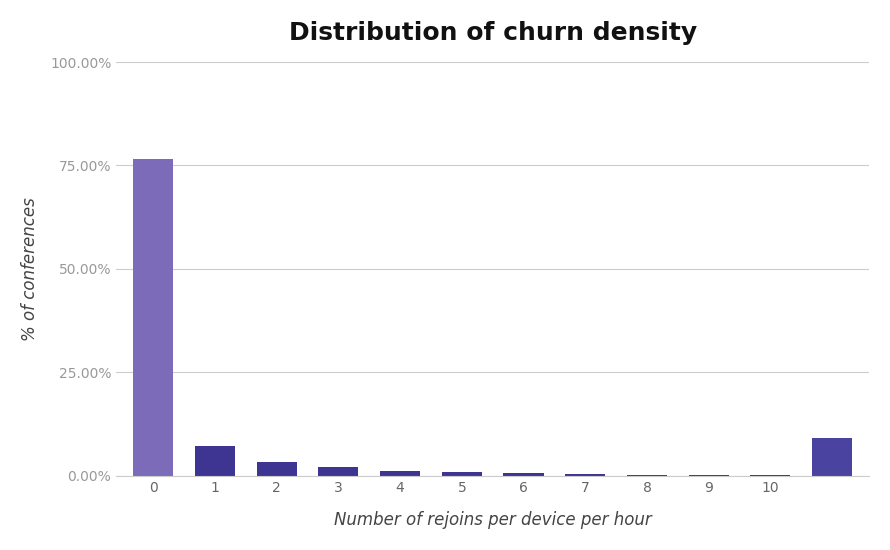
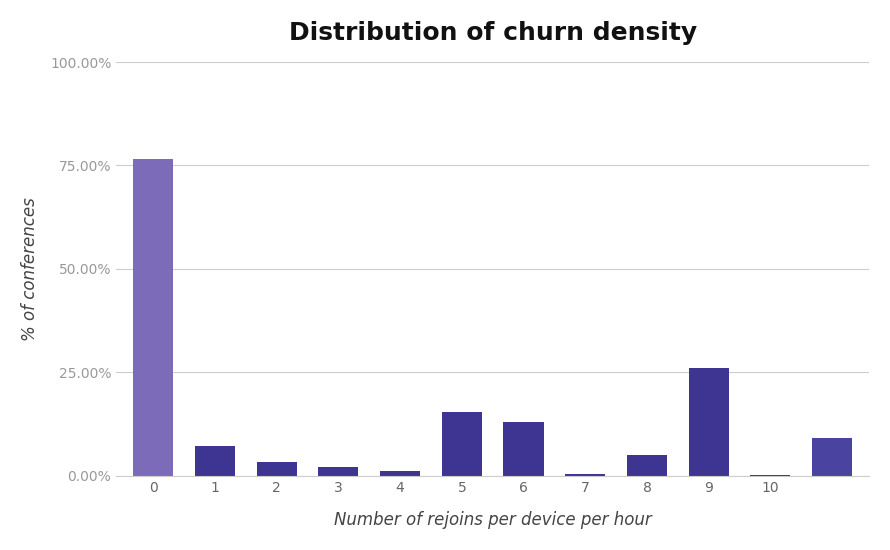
5: 0.8% -> 15.5%
6: 0.6% -> 13.0%
8: 0.2% -> 5.0%
9: 0.1% -> 26.0%
